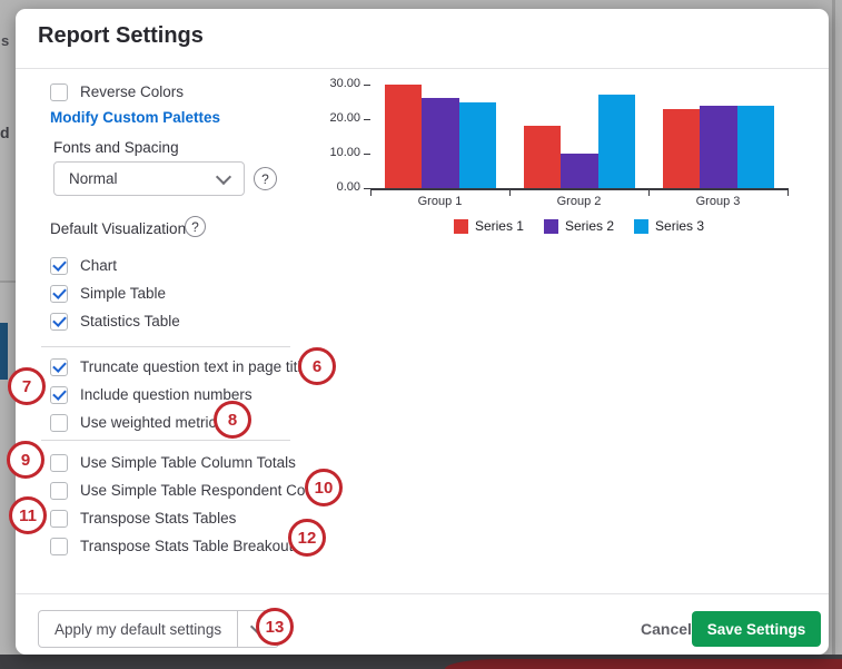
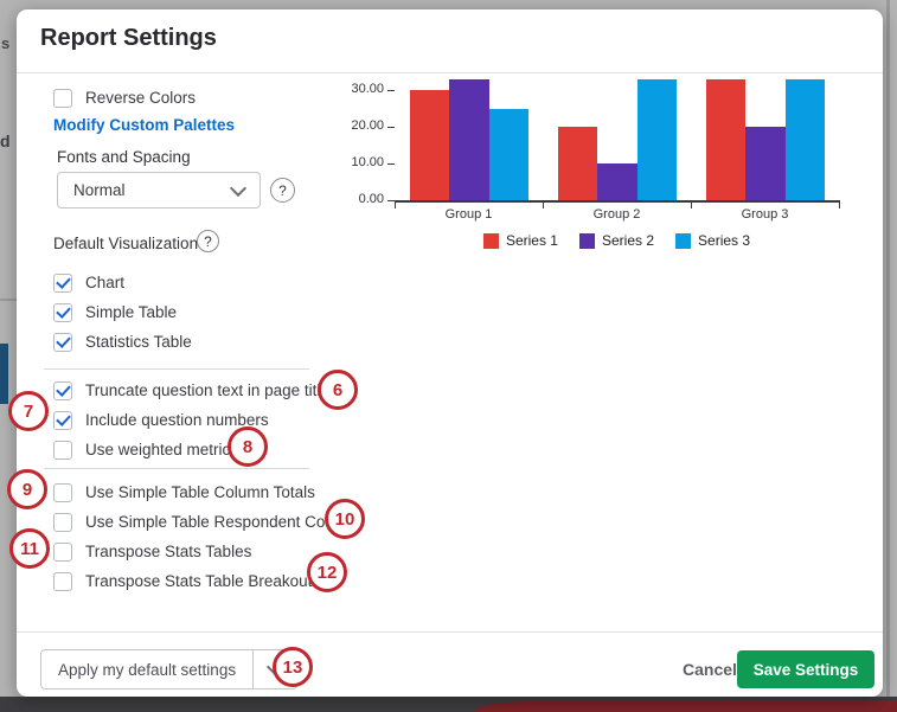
Series 2/Group 1: 26 -> 33
Series 1/Group 2: 18 -> 20
Series 3/Group 2: 27 -> 33
Series 1/Group 3: 23 -> 33
Series 2/Group 3: 24 -> 20
Series 3/Group 3: 24 -> 33
